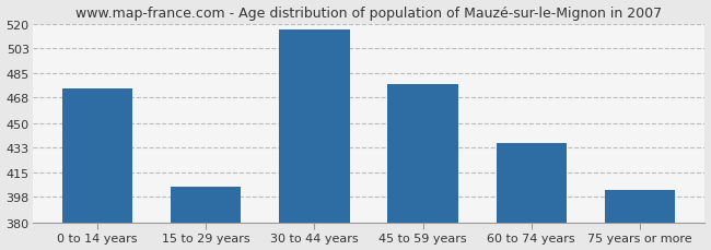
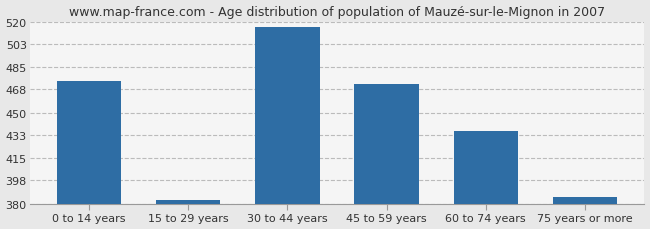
15 to 29 years: 405 -> 383
45 to 59 years: 477 -> 472
75 years or more: 403 -> 385
